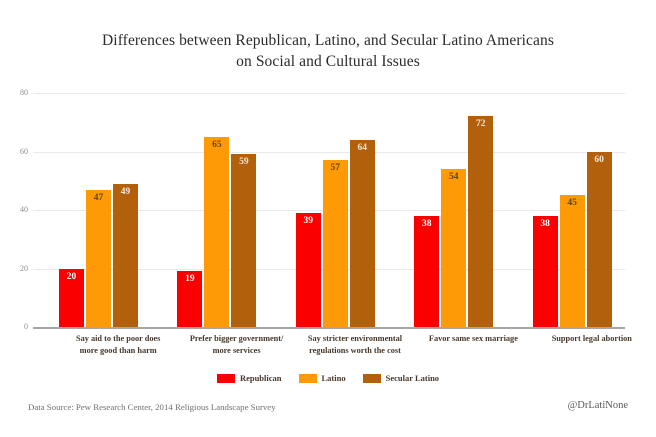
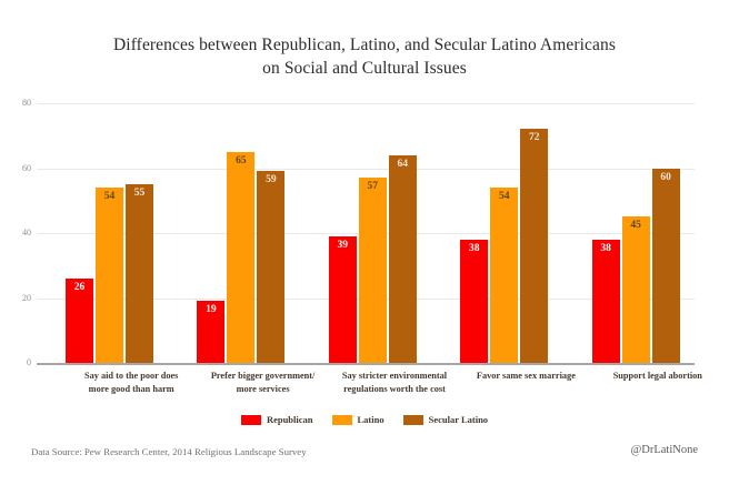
Republican/Say aid to the poor does more good than harm: 20 -> 26
Latino/Say aid to the poor does more good than harm: 47 -> 54
Secular Latino/Say aid to the poor does more good than harm: 49 -> 55
